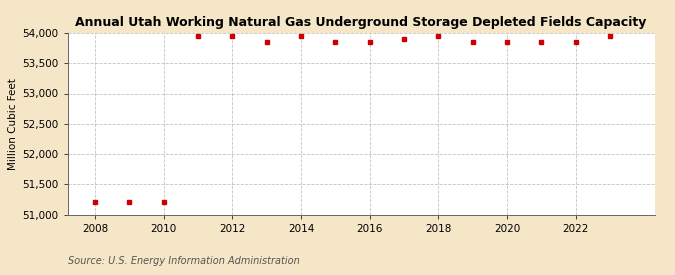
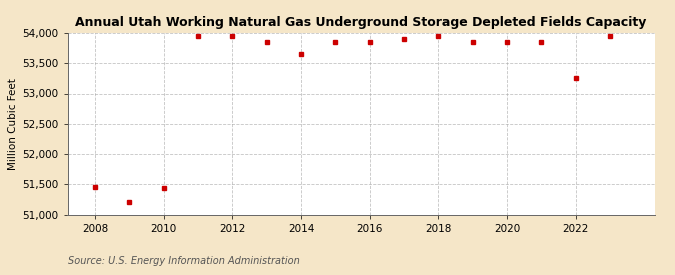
2008: 51,200 -> 51,460
2010: 51,200 -> 51,440
2014: 53,950 -> 53,660
2022: 53,850 -> 53,260
